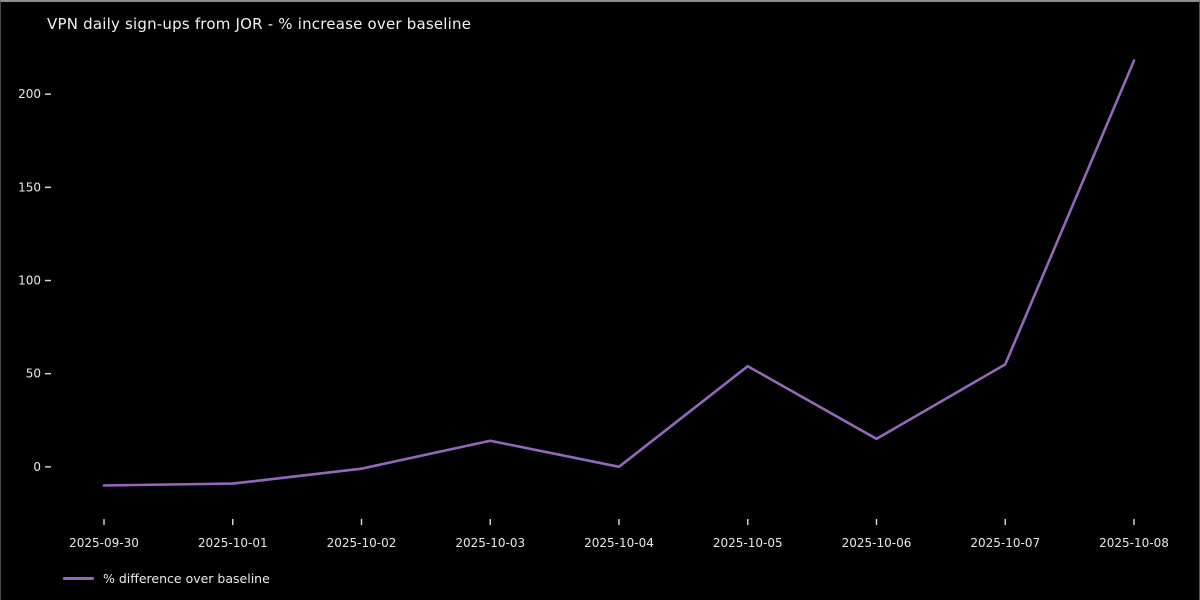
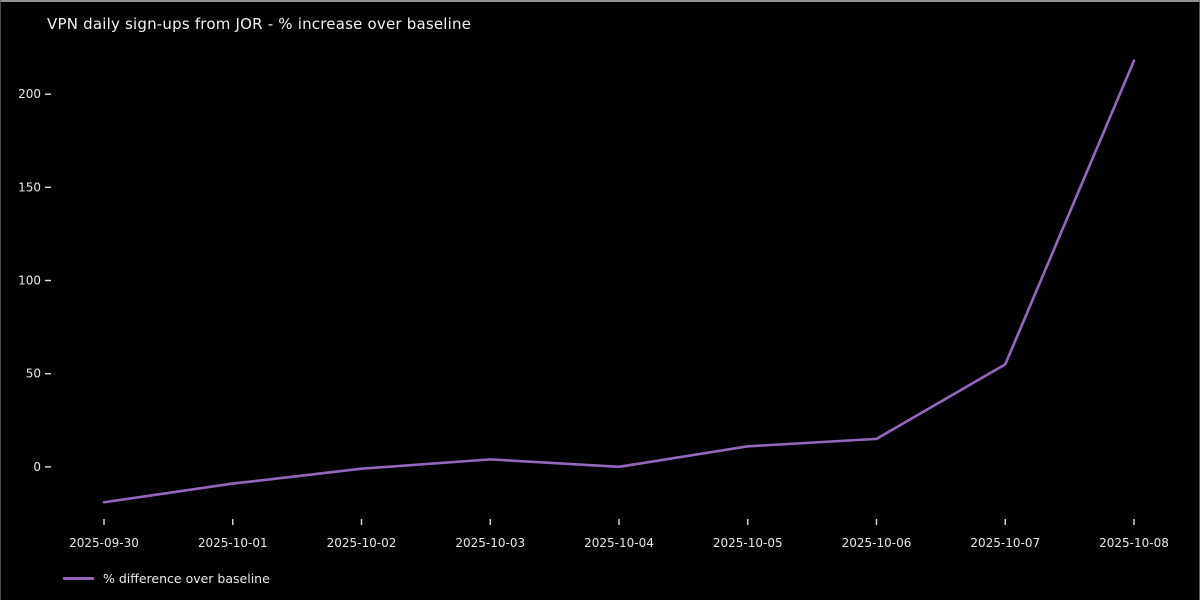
2025-09-30: -10 -> -19
2025-10-03: 14 -> 4
2025-10-05: 54 -> 11
